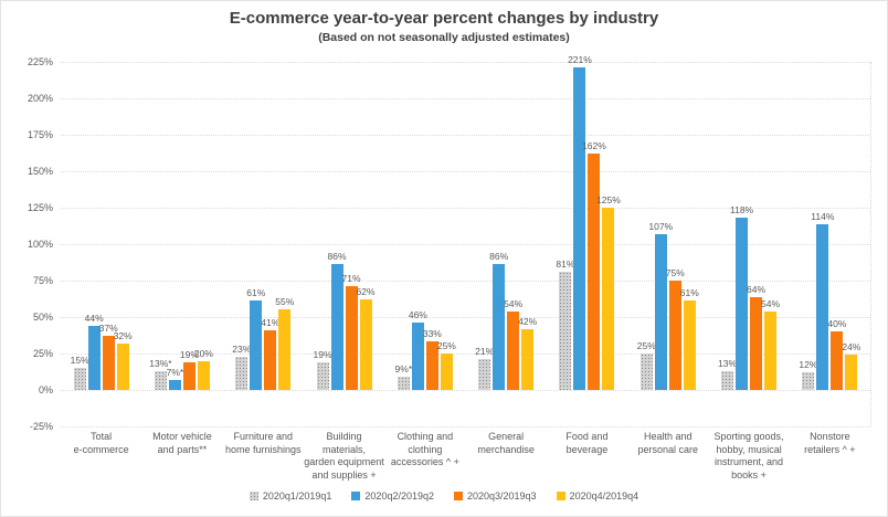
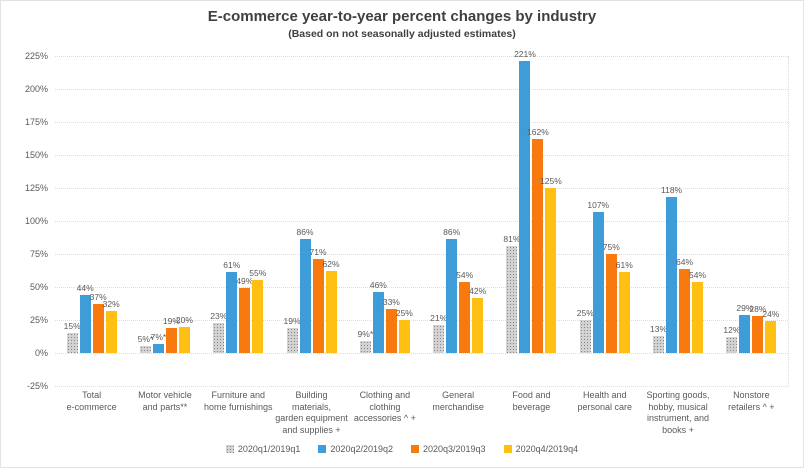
2020q1/2019q1/Motor vehicle and parts**: 13 -> 5
2020q3/2019q3/Furniture and home furnishings: 41% -> 49%
2020q2/2019q2/Nonstore retailers ^ +: 114% -> 29%
2020q3/2019q3/Nonstore retailers ^ +: 40% -> 28%
